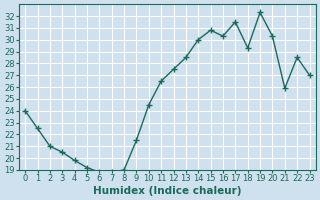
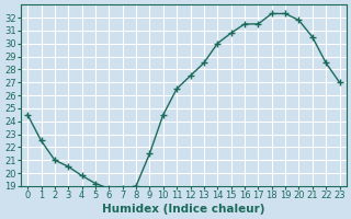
0: 24.0 -> 24.5
16: 30.3 -> 31.5
18: 29.3 -> 32.3
20: 30.3 -> 31.8
21: 25.9 -> 30.5
